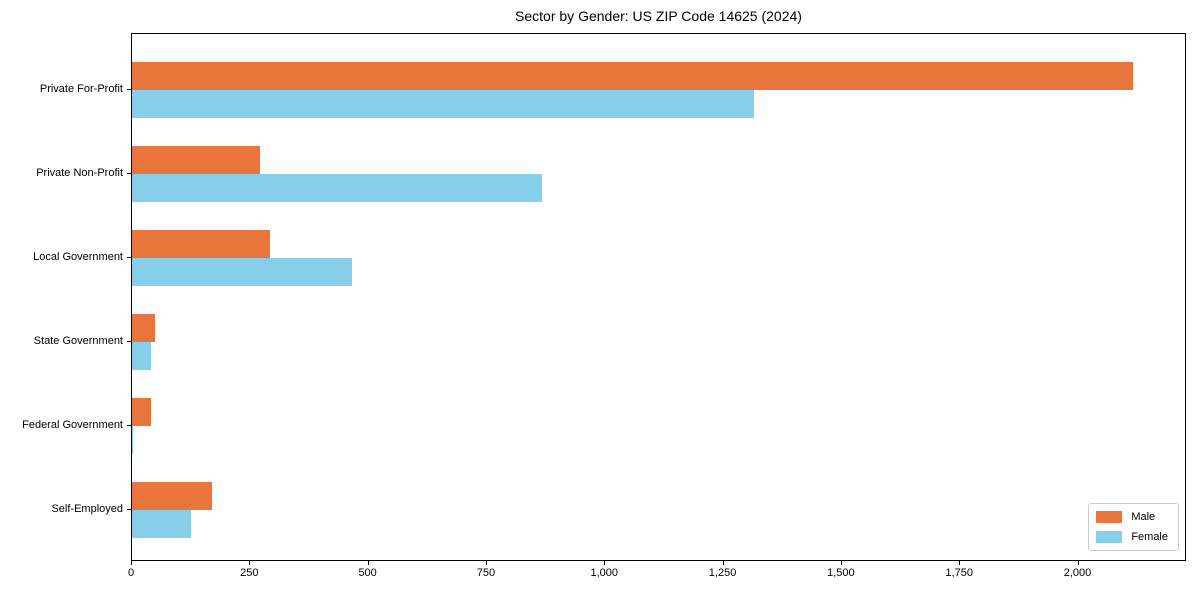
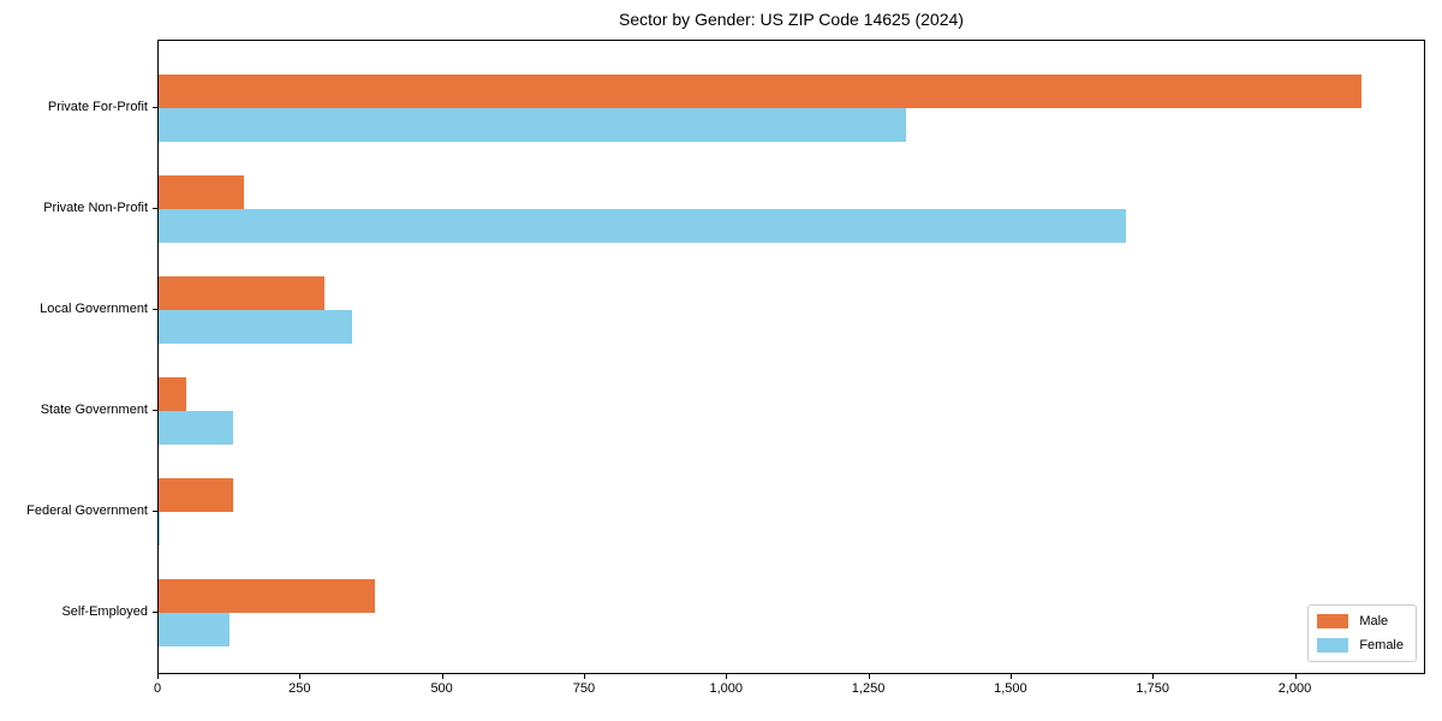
Male/Private Non-Profit: 270 -> 150
Female/Private Non-Profit: 870 -> 1700
Female/Local Government: 460 -> 340
Female/State Government: 40 -> 130
Male/Federal Government: 40 -> 130
Male/Self-Employed: 170 -> 380
